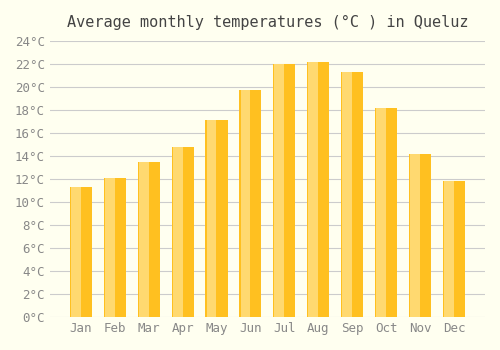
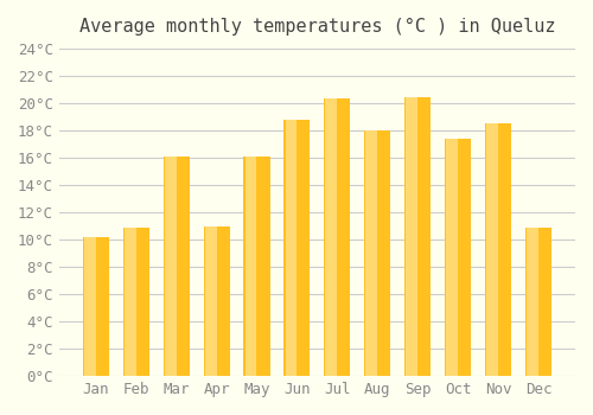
Jan: 11.3°C -> 10.2°C
Feb: 12.1°C -> 10.9°C
Mar: 13.5°C -> 16.1°C
Apr: 14.8°C -> 11.0°C
May: 17.1°C -> 16.1°C
Jun: 19.7°C -> 18.8°C
Jul: 22.0°C -> 20.3°C
Aug: 22.2°C -> 18.0°C
Sep: 21.3°C -> 20.4°C
Oct: 18.2°C -> 17.4°C
Nov: 14.2°C -> 18.5°C
Dec: 11.8°C -> 10.9°C
